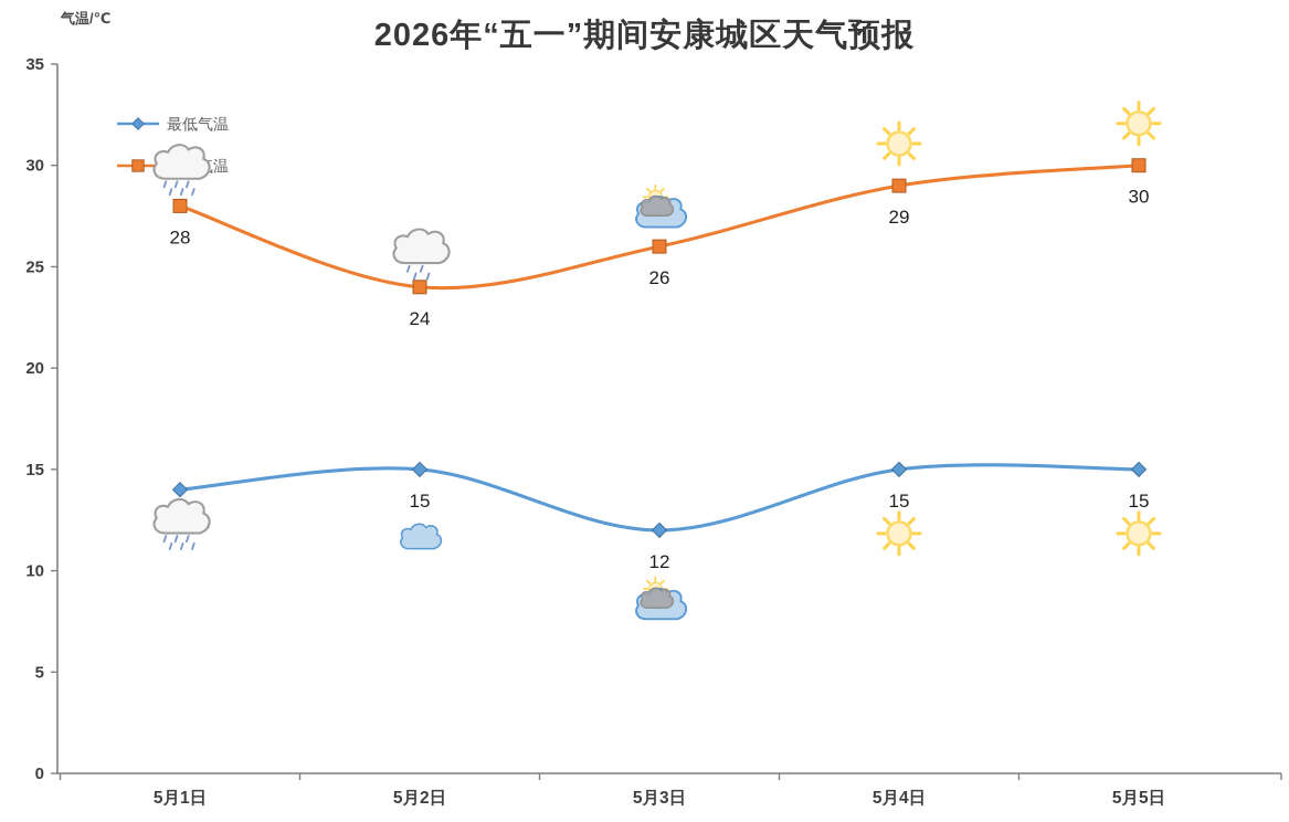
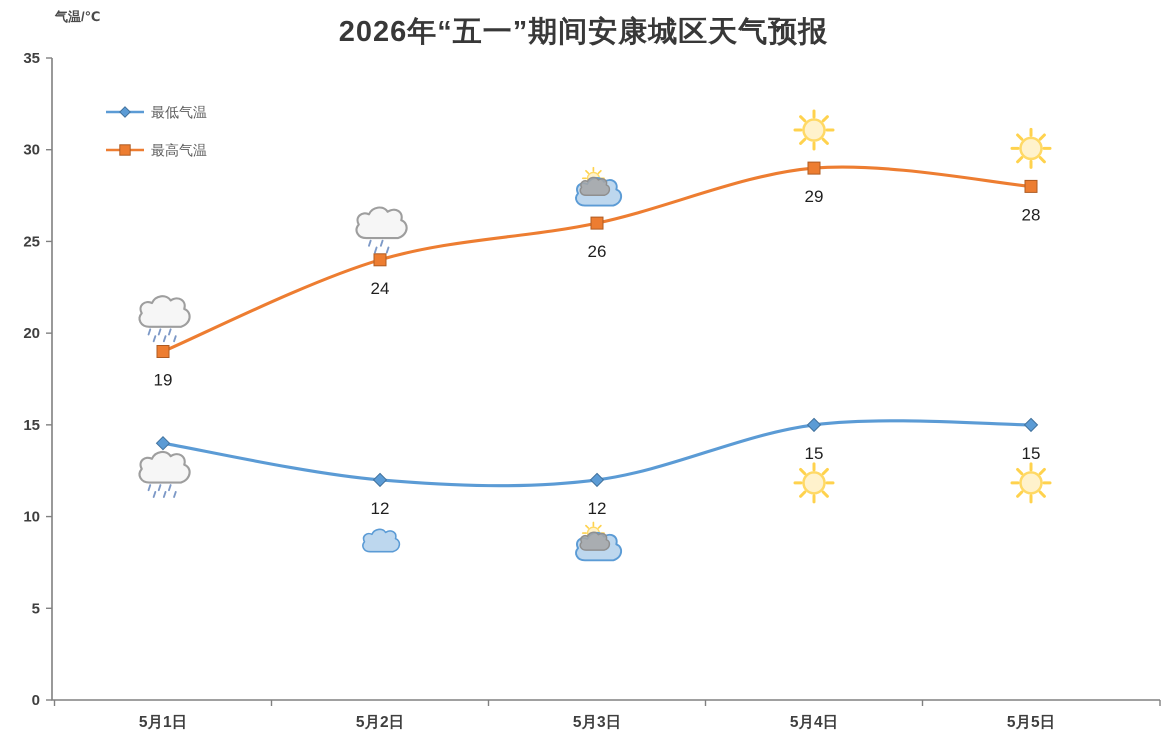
最高气温/5月1日: 28 -> 19
最低气温/5月2日: 15 -> 12
最高气温/5月5日: 30 -> 28
